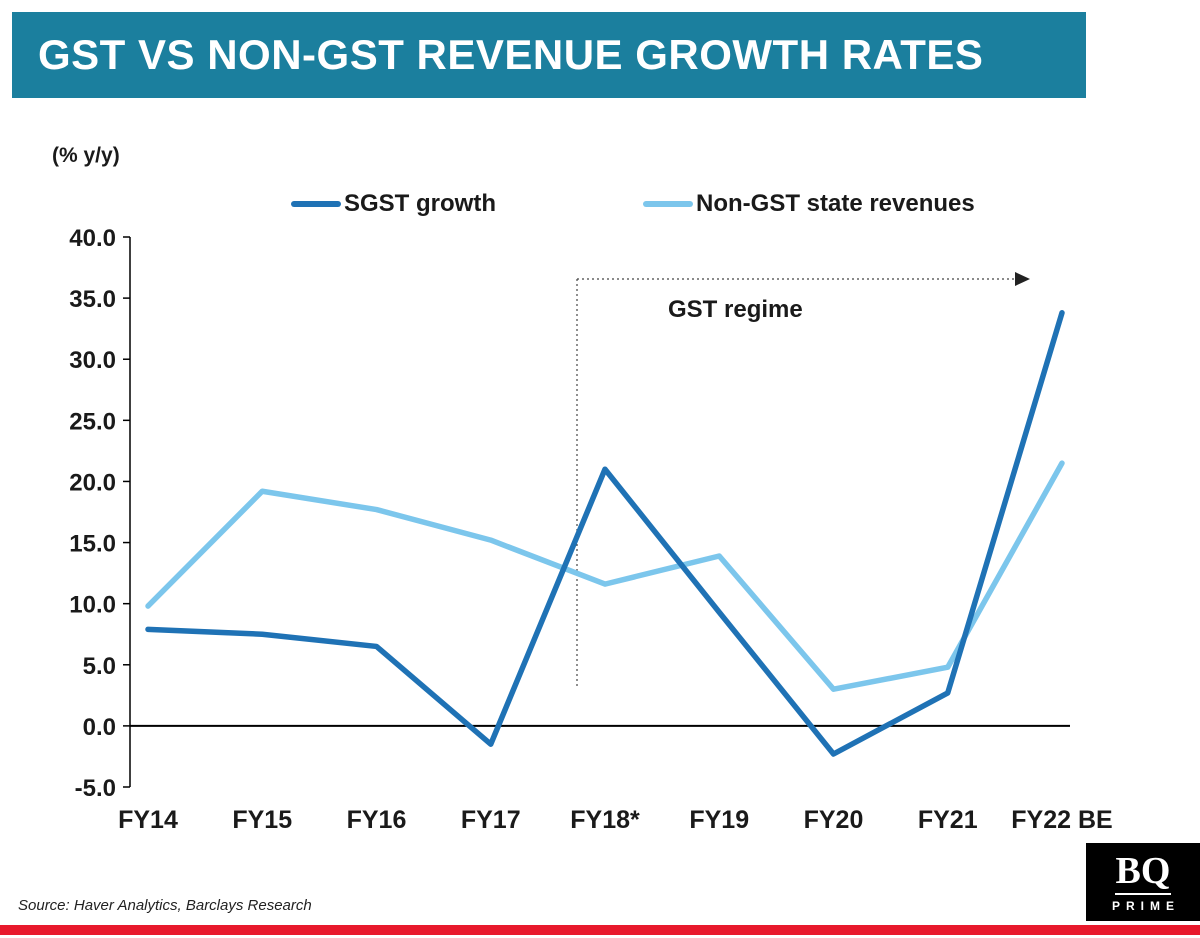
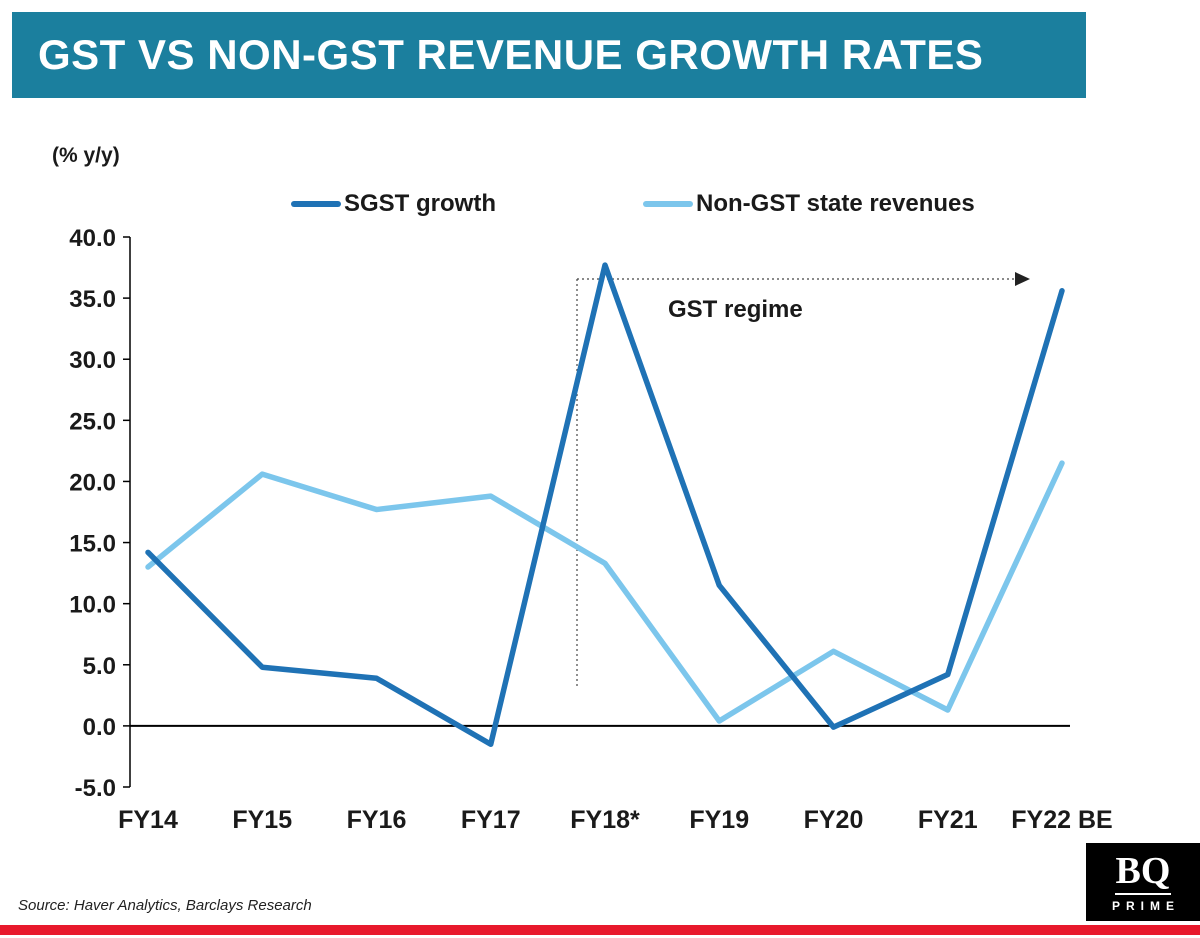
SGST growth/FY14: 7.9 -> 14.2
Non-GST state revenues/FY14: 9.8 -> 13.0
SGST growth/FY15: 7.5 -> 4.8
Non-GST state revenues/FY15: 19.2 -> 20.6
SGST growth/FY16: 6.5 -> 3.9
Non-GST state revenues/FY17: 15.2 -> 18.8
SGST growth/FY18*: 21.0 -> 37.7
Non-GST state revenues/FY18*: 11.6 -> 13.3
SGST growth/FY19: 9.3 -> 11.5
Non-GST state revenues/FY19: 13.9 -> 0.4
SGST growth/FY20: -2.3 -> -0.1
Non-GST state revenues/FY20: 3.0 -> 6.1
SGST growth/FY21: 2.7 -> 4.2
Non-GST state revenues/FY21: 4.8 -> 1.3
SGST growth/FY22 BE: 33.8 -> 35.6
